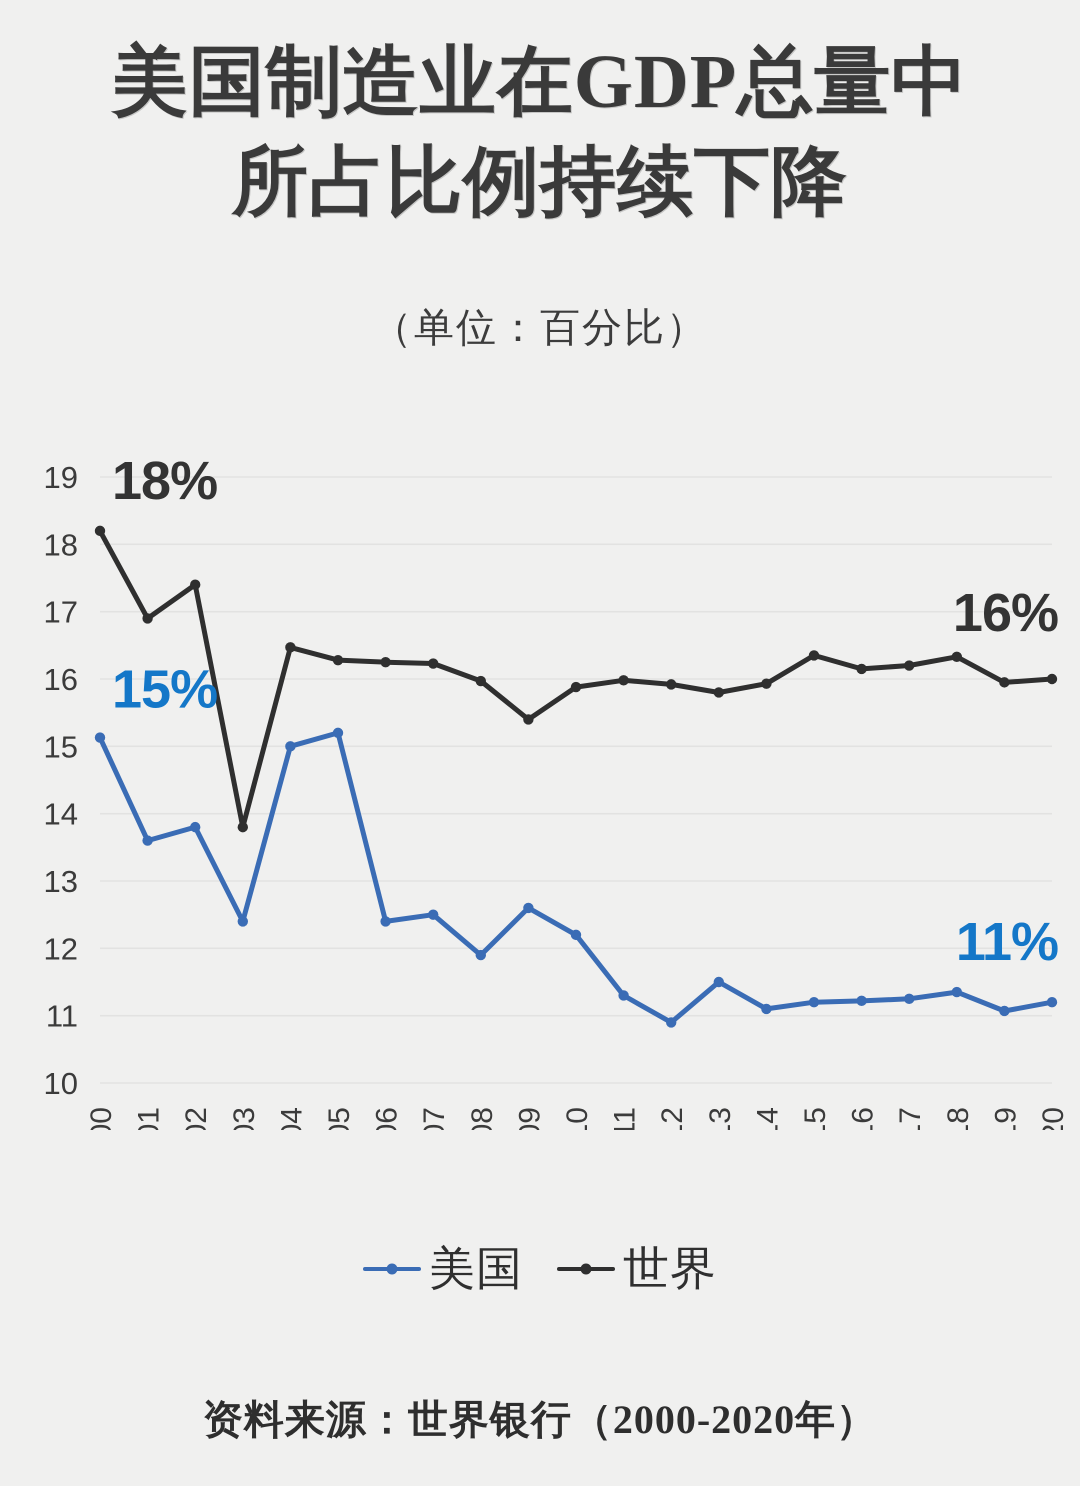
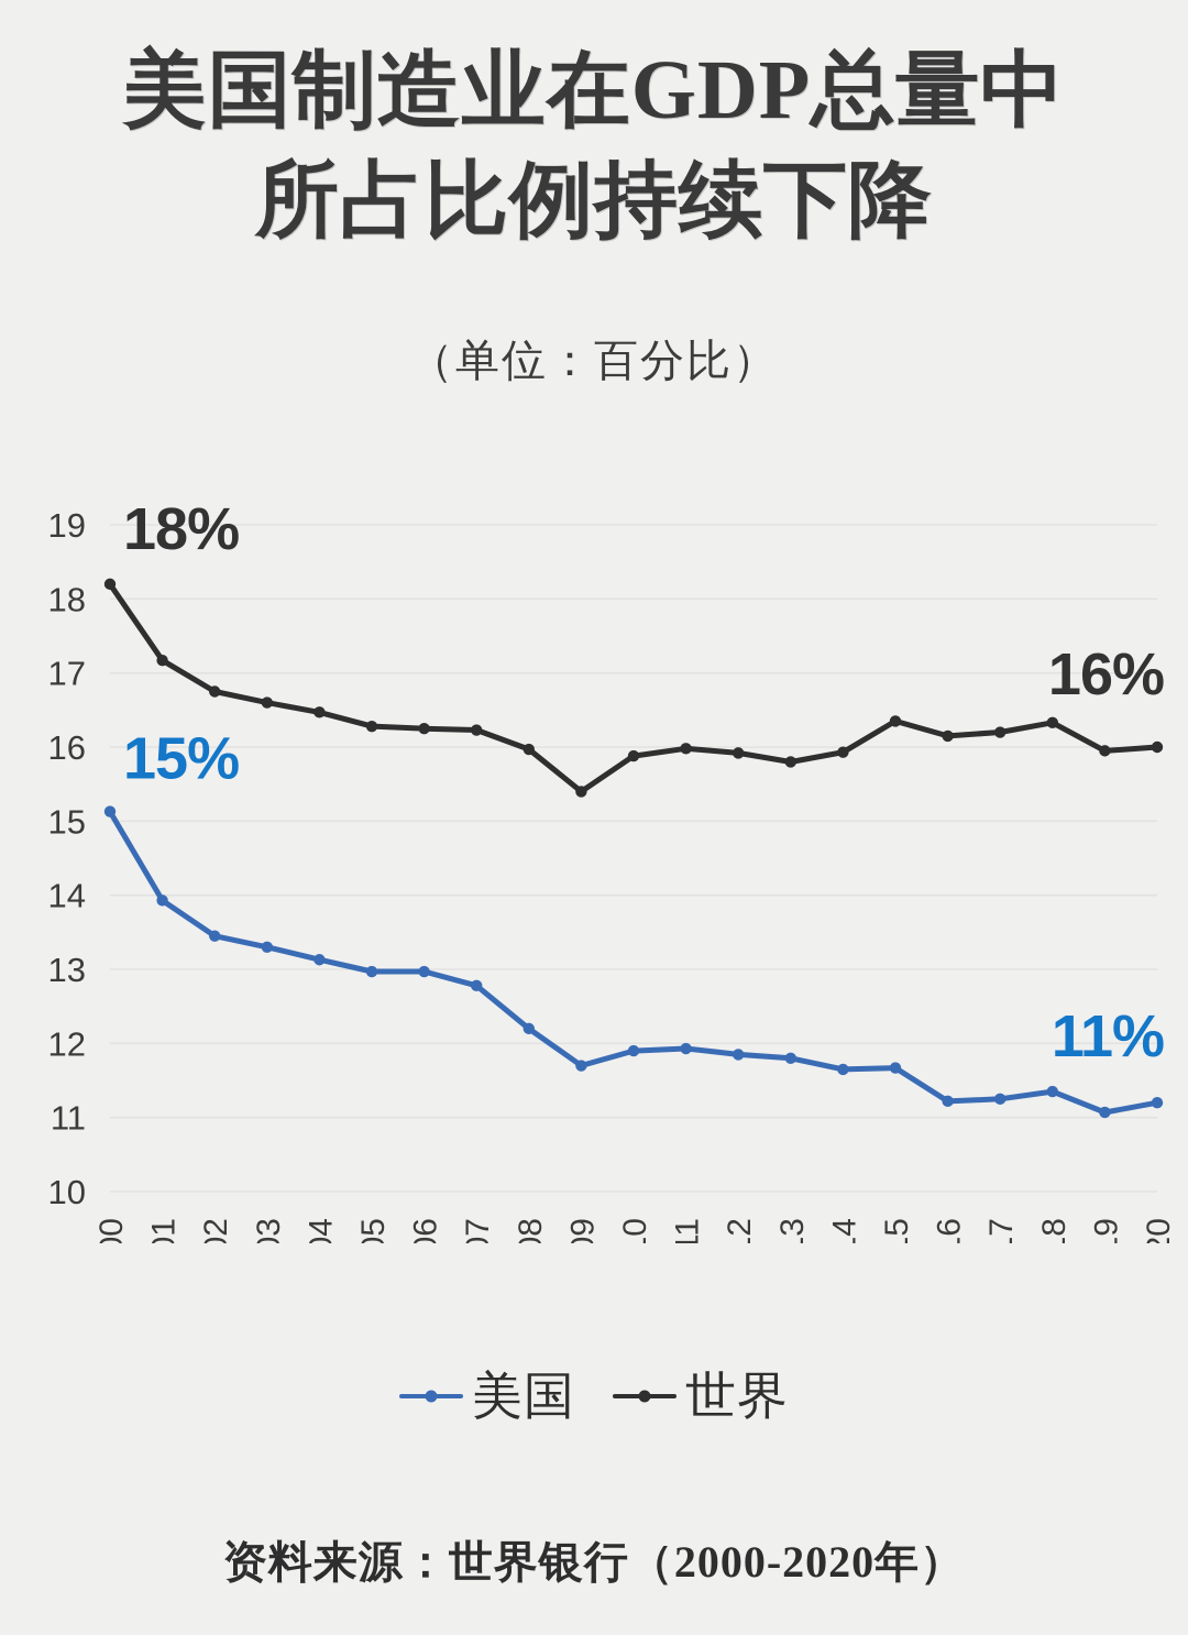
美国/2001: 13.6 -> 13.9
世界/2001: 16.9 -> 17.2
美国/2002: 13.8 -> 13.4
世界/2002: 17.4 -> 16.8
美国/2003: 12.4 -> 13.3
世界/2003: 13.8 -> 16.6
美国/2004: 15.0 -> 13.1
美国/2005: 15.2 -> 13.0
美国/2006: 12.4 -> 13.0
美国/2007: 12.5 -> 12.8
美国/2008: 11.9 -> 12.2
美国/2009: 12.6 -> 11.7
美国/2010: 12.2 -> 11.9
美国/2011: 11.3 -> 11.9
美国/2012: 10.9 -> 11.8
美国/2013: 11.5 -> 11.8
美国/2014: 11.1 -> 11.7
美国/2015: 11.2 -> 11.7
